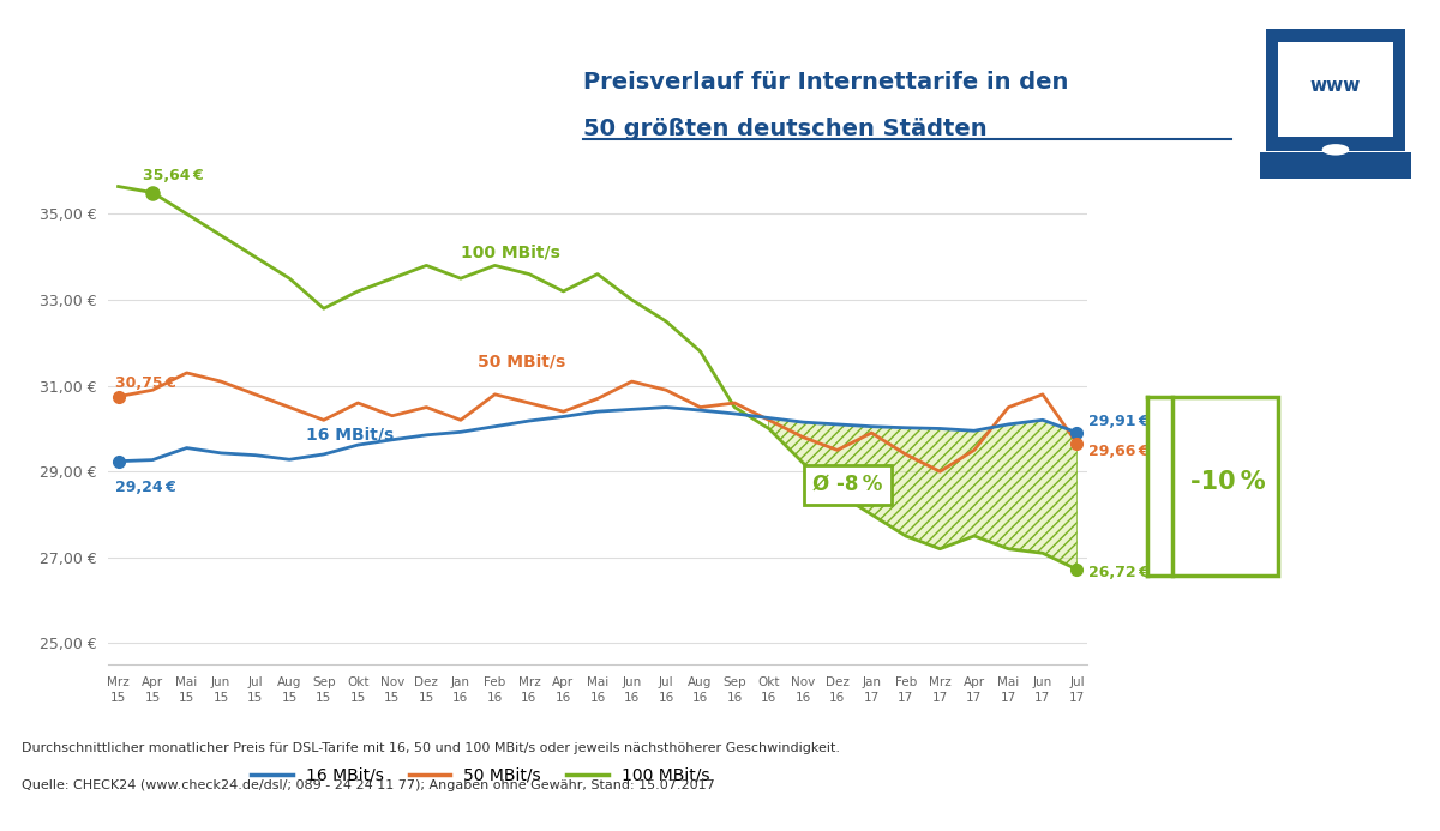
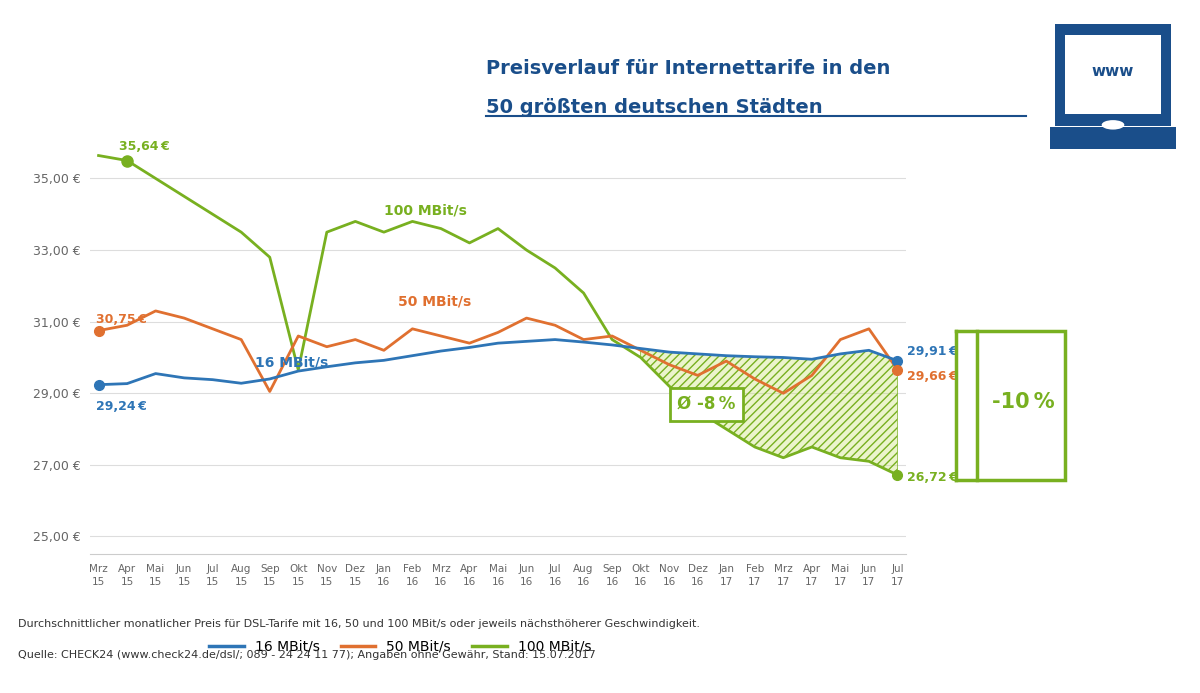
50 MBit/s/Sep 15: 30,20 € -> 29,05 €
100 MBit/s/Okt 15: 33,20 € -> 29,65 €
